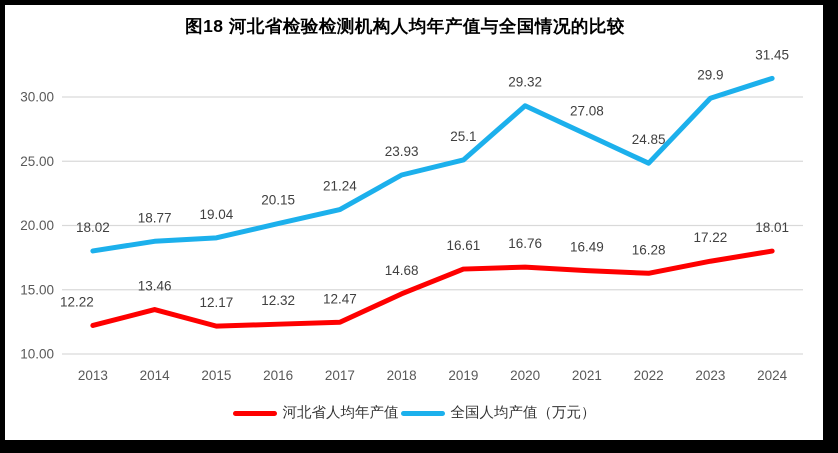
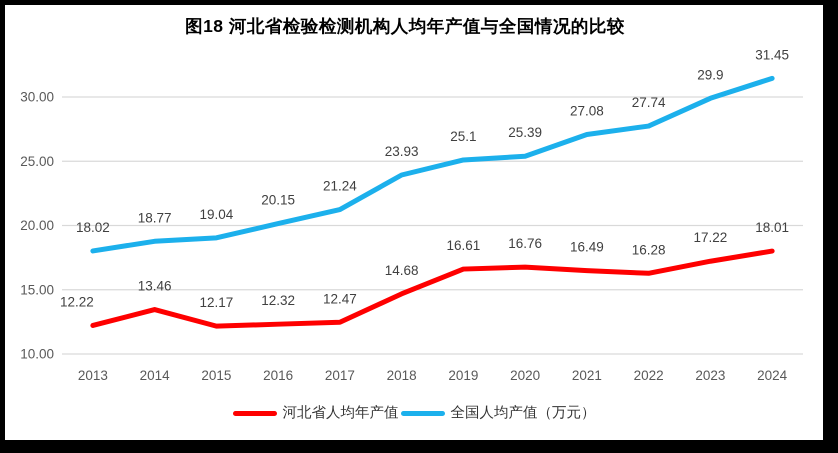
全国人均产值（万元）/2020: 29.32 -> 25.39
全国人均产值（万元）/2022: 24.85 -> 27.74
